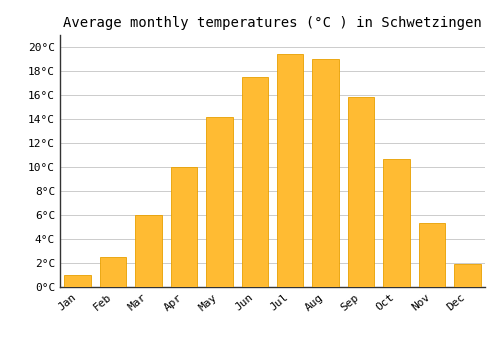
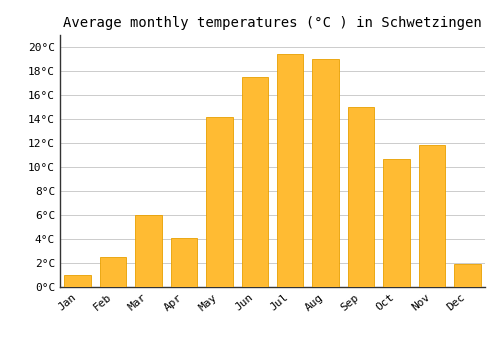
Apr: 10.0°C -> 4.1°C
Sep: 15.8°C -> 15.0°C
Nov: 5.3°C -> 11.8°C
